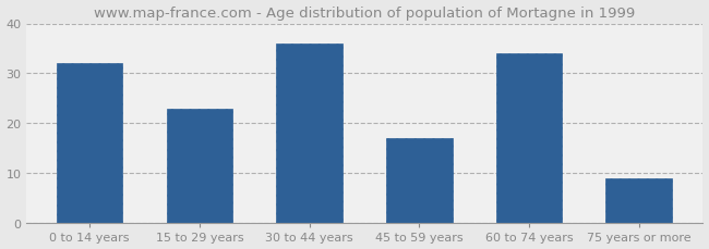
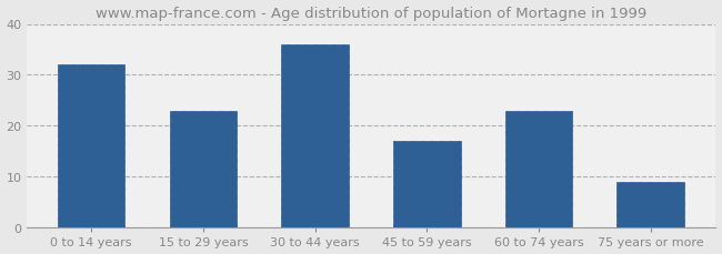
60 to 74 years: 34 -> 23
